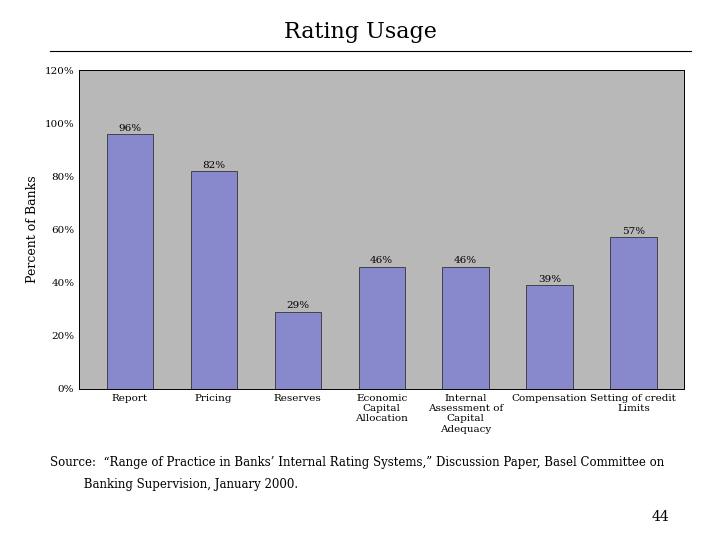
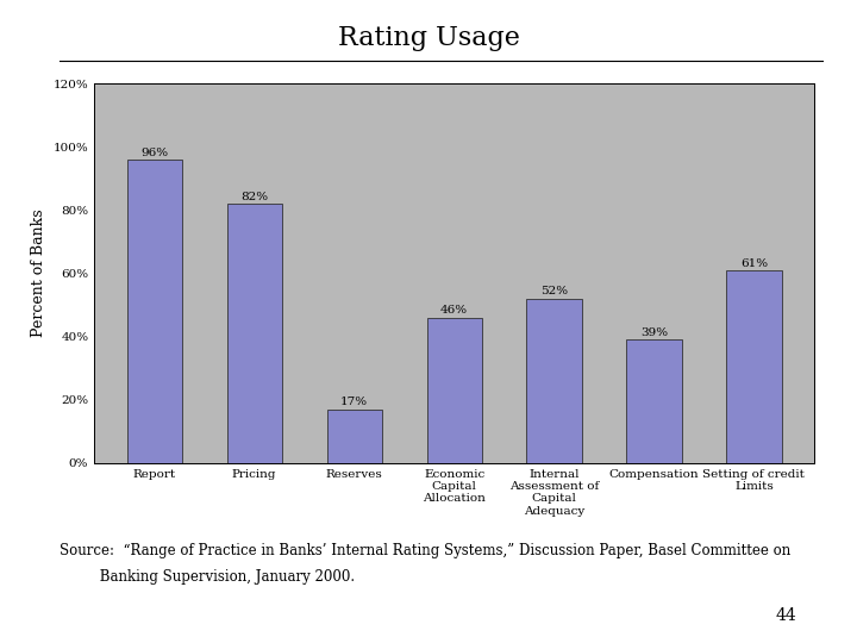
Reserves: 29% -> 17%
Internal Assessment of Capital Adequacy: 46% -> 52%
Setting of credit Limits: 57% -> 61%
